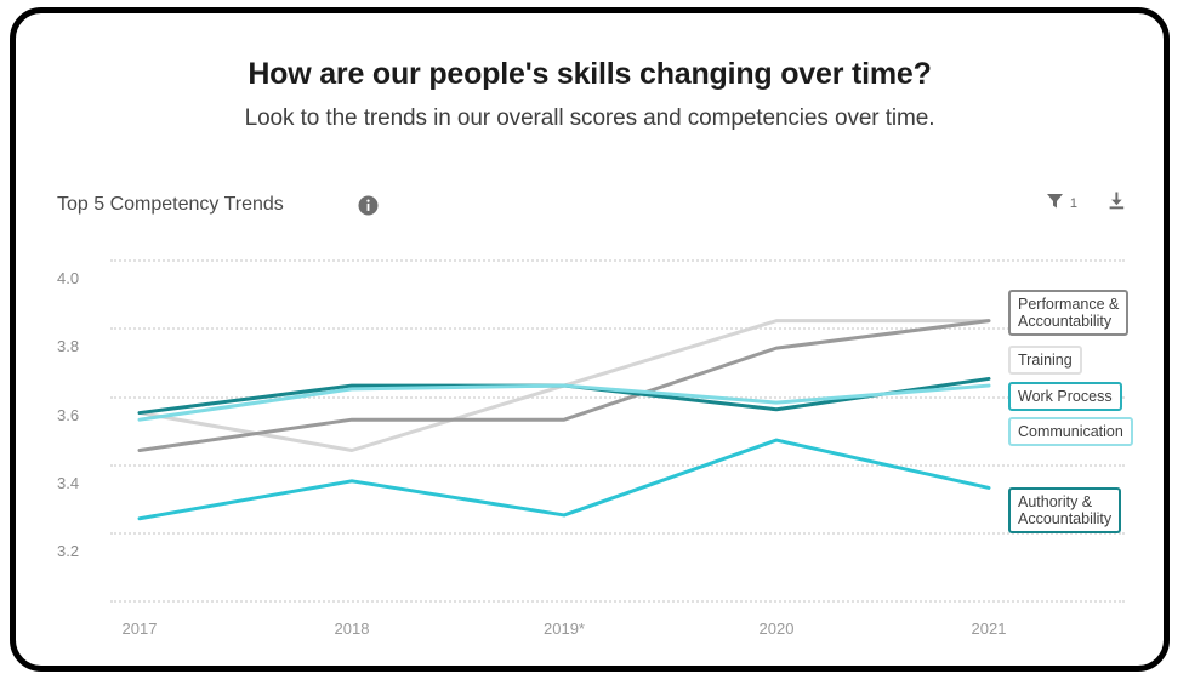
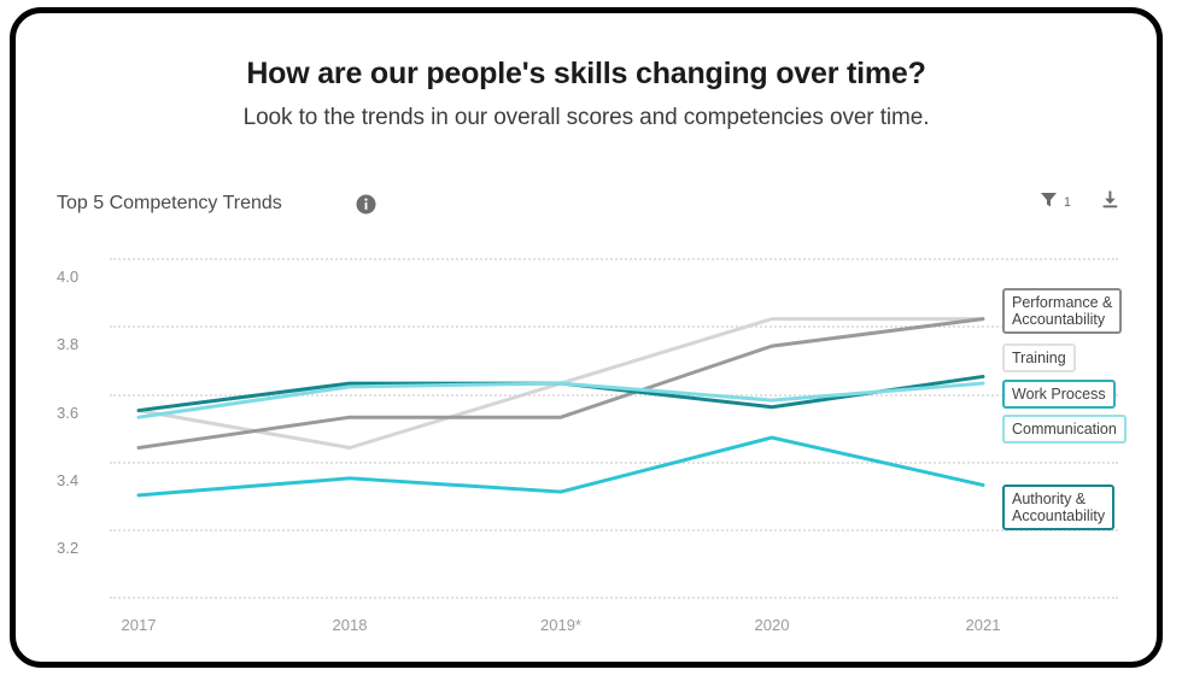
Authority & Accountability/2017: 3.24 -> 3.30
Authority & Accountability/2019*: 3.25 -> 3.31
